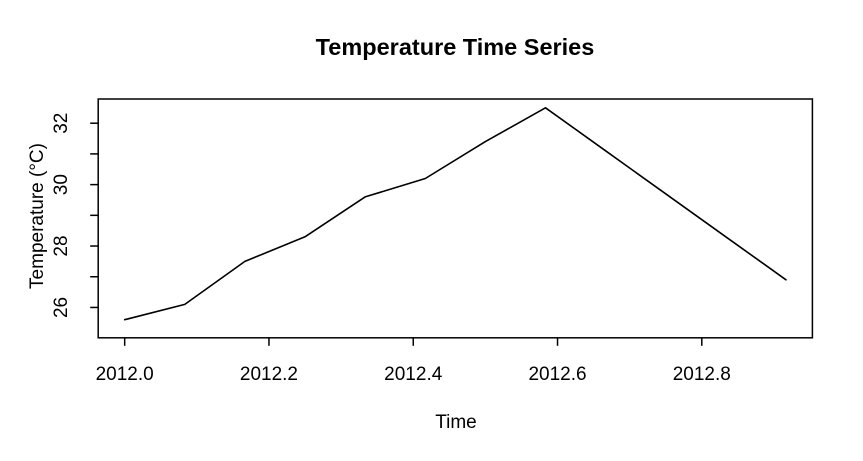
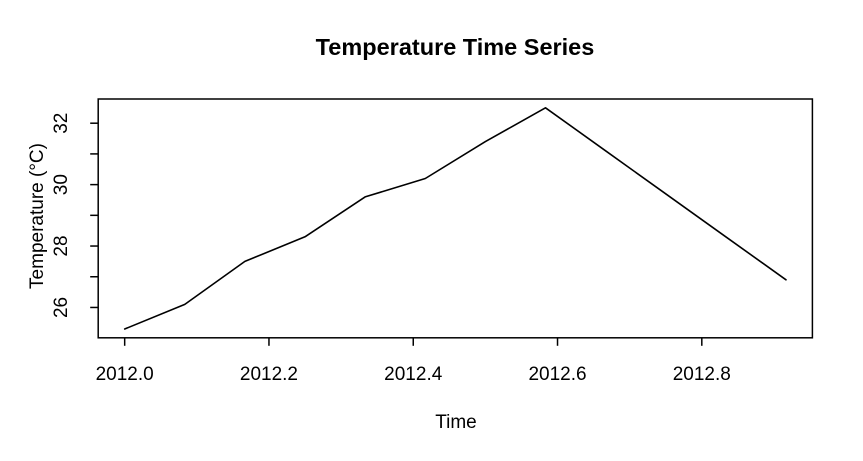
2012.0: 25,6 -> 25,3
